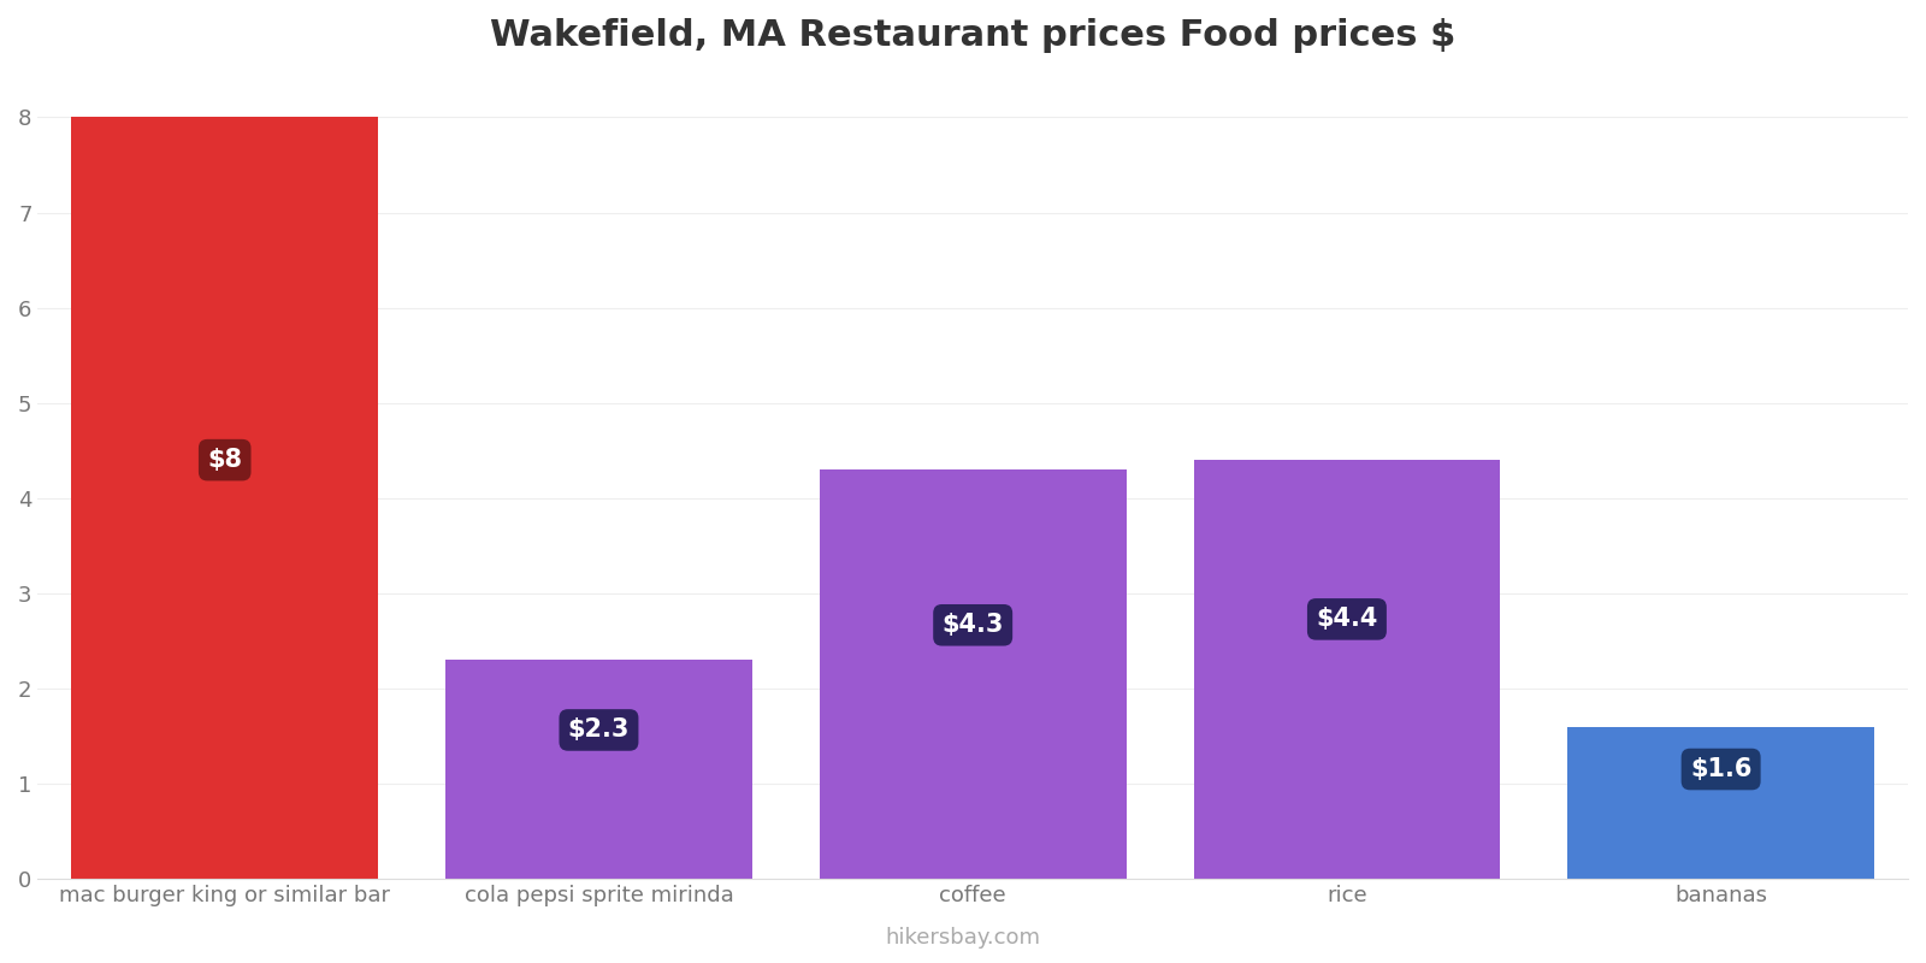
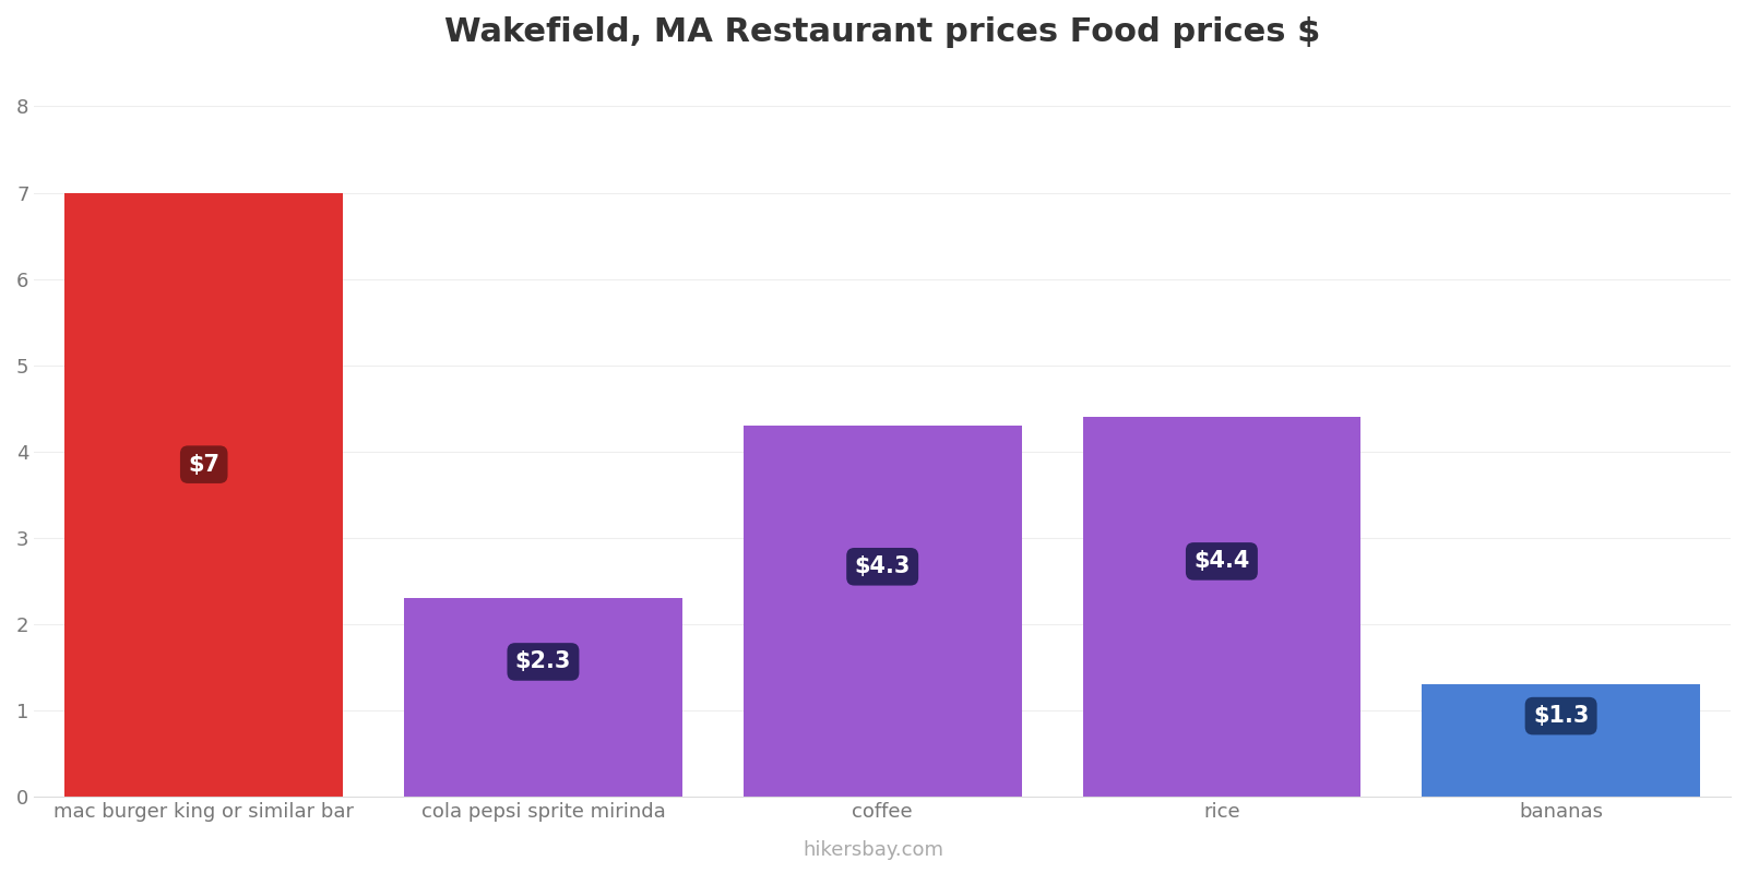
mac burger king or similar bar: $8 -> $7
bananas: $1.6 -> $1.3
